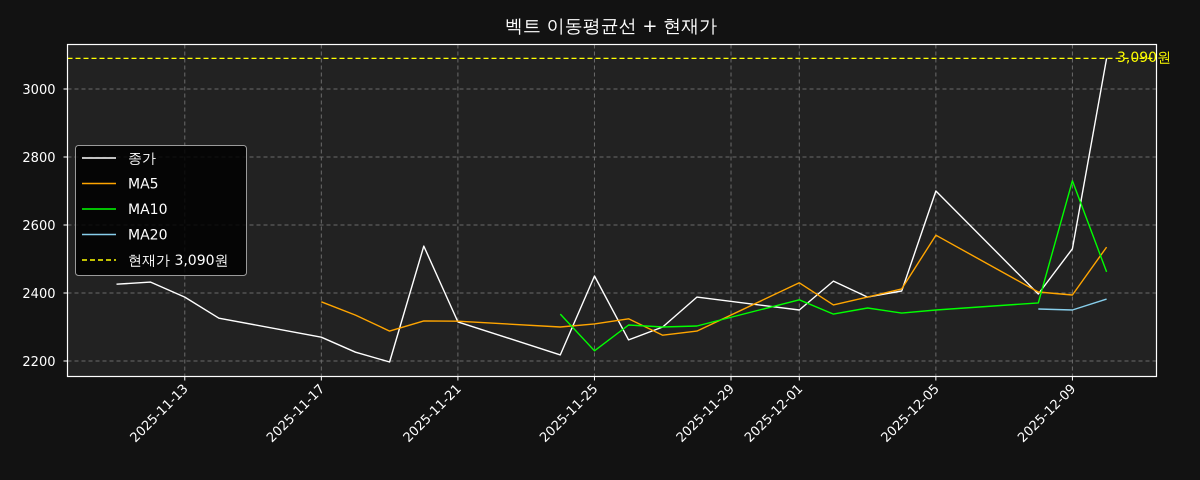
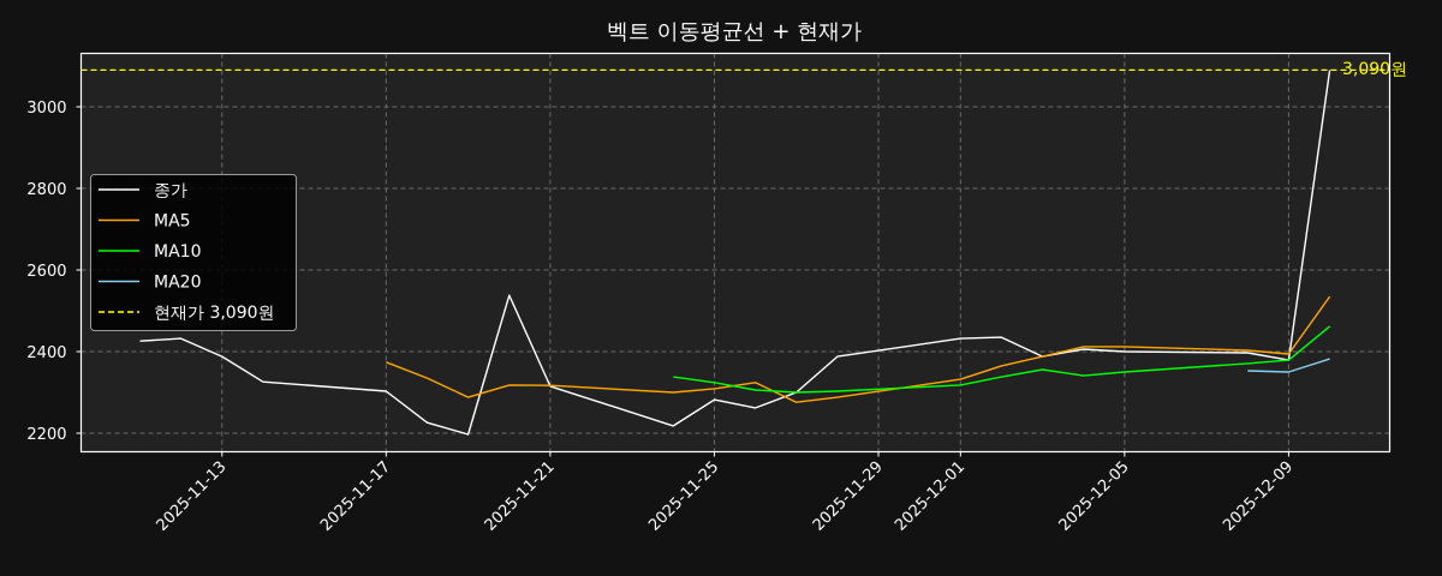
종가/2025-11-17: 2270 -> 2300
종가/2025-11-25: 2450 -> 2280
MA10/2025-11-25: 2230 -> 2320
종가/2025-12-01: 2350 -> 2430
MA5/2025-12-01: 2430 -> 2330
MA10/2025-12-01: 2380 -> 2320
종가/2025-12-05: 2700 -> 2400
MA5/2025-12-05: 2570 -> 2410
종가/2025-12-09: 2530 -> 2380
MA10/2025-12-09: 2730 -> 2380
